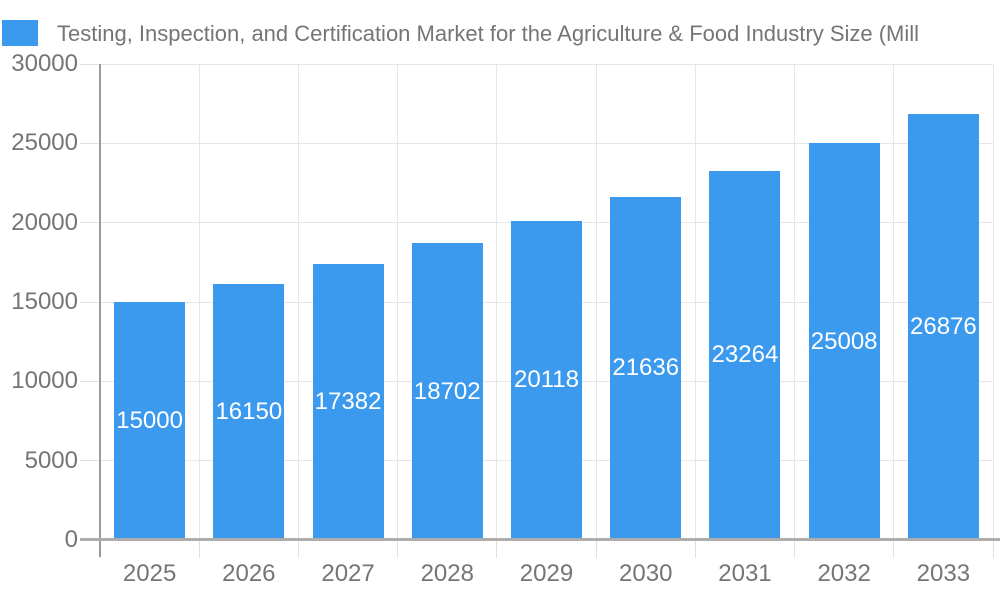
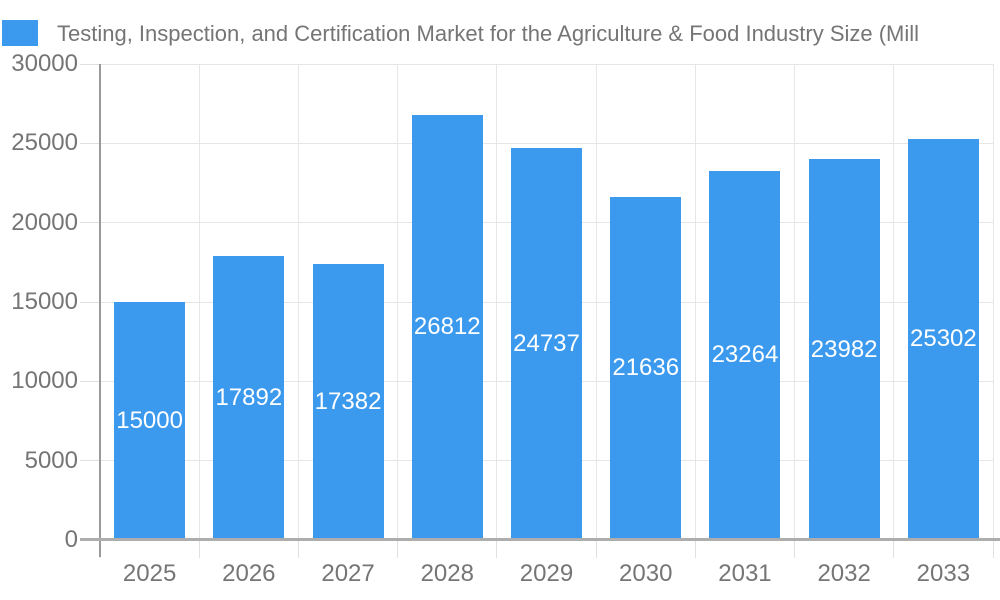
2026: 16150 -> 17892
2028: 18702 -> 26812
2029: 20118 -> 24737
2032: 25008 -> 23982
2033: 26876 -> 25302
